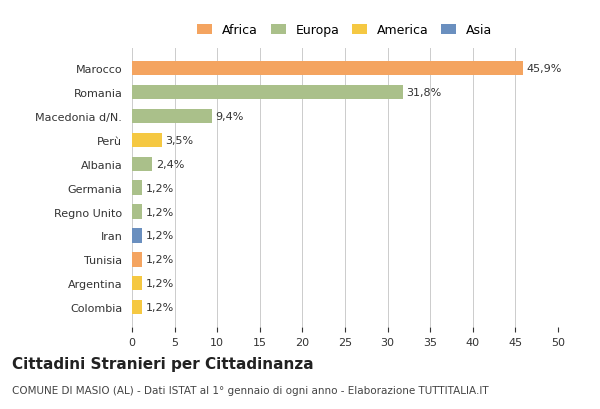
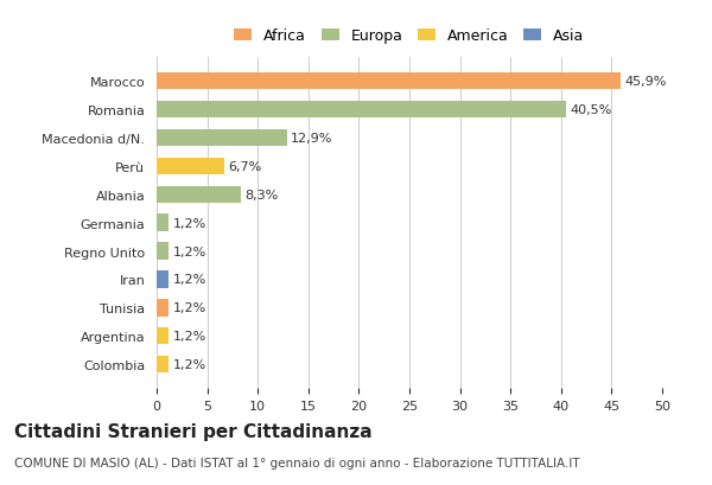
Romania: 31,8% -> 40,5%
Macedonia d/N.: 9,4% -> 12,9%
Perù: 3,5% -> 6,7%
Albania: 2,4% -> 8,3%
